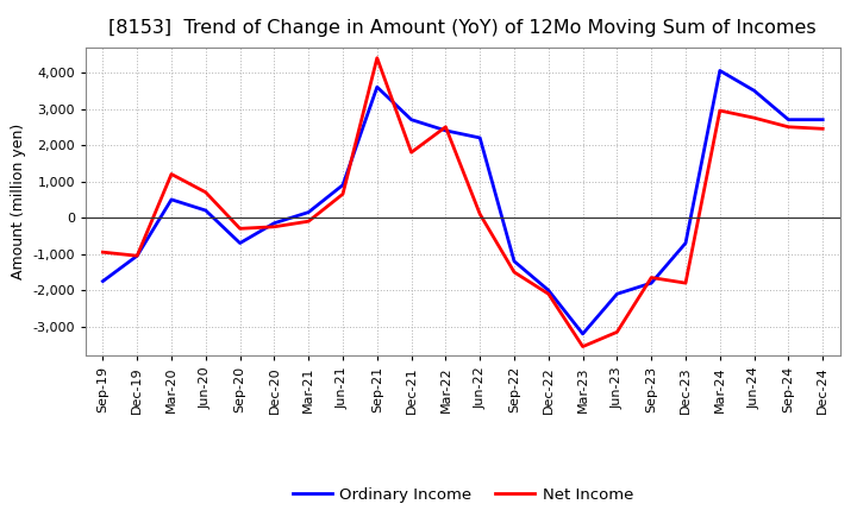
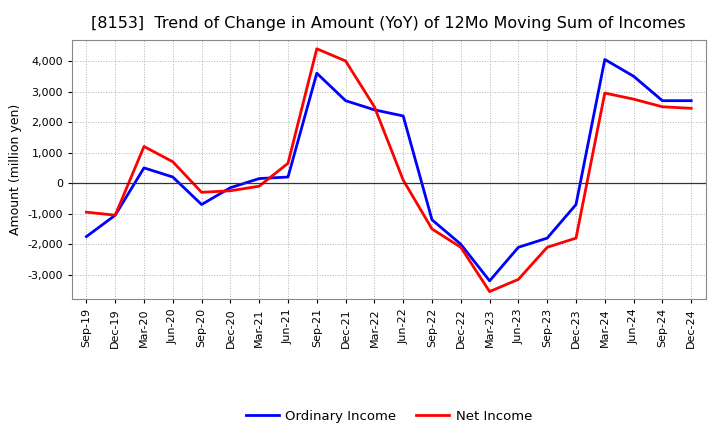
Ordinary Income/Jun-21: 900 -> 200
Net Income/Dec-21: 1,800 -> 4,000
Net Income/Sep-23: -1,650 -> -2,100
